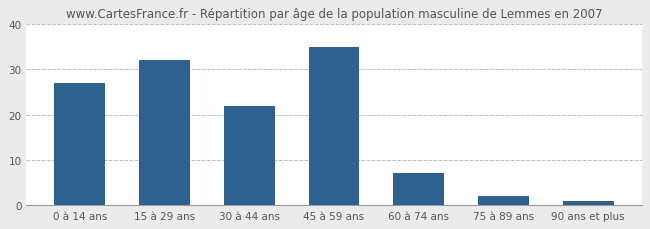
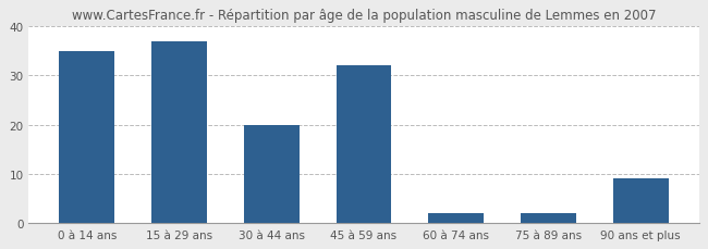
0 à 14 ans: 27 -> 35
15 à 29 ans: 32 -> 37
30 à 44 ans: 22 -> 20
45 à 59 ans: 35 -> 32
60 à 74 ans: 7 -> 2
90 ans et plus: 1 -> 9
